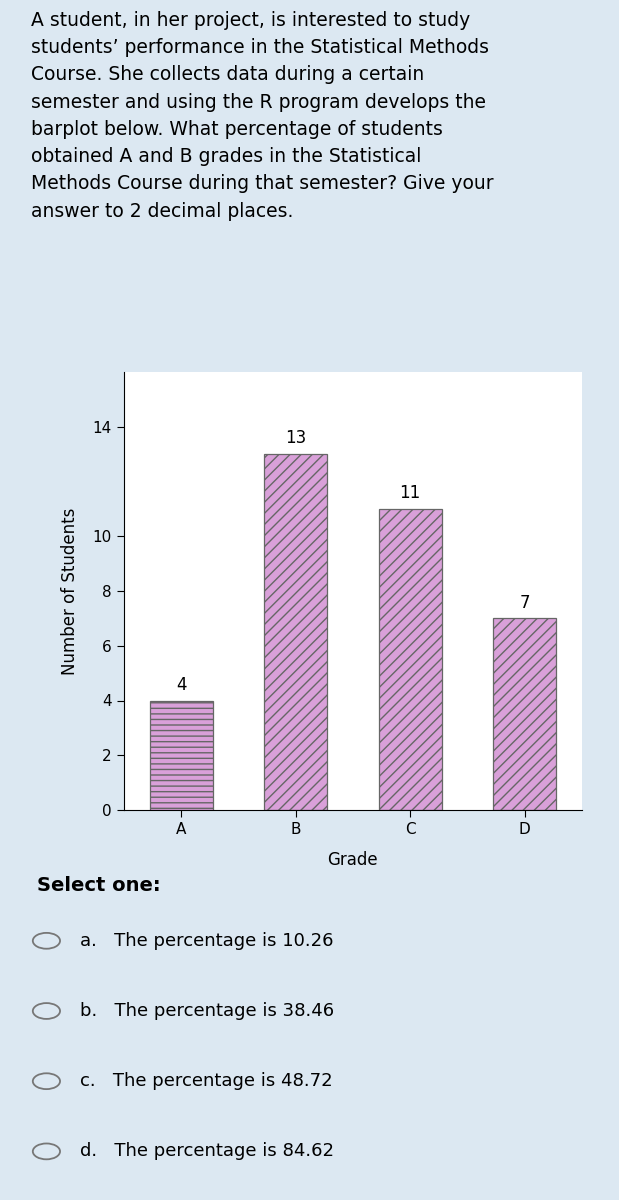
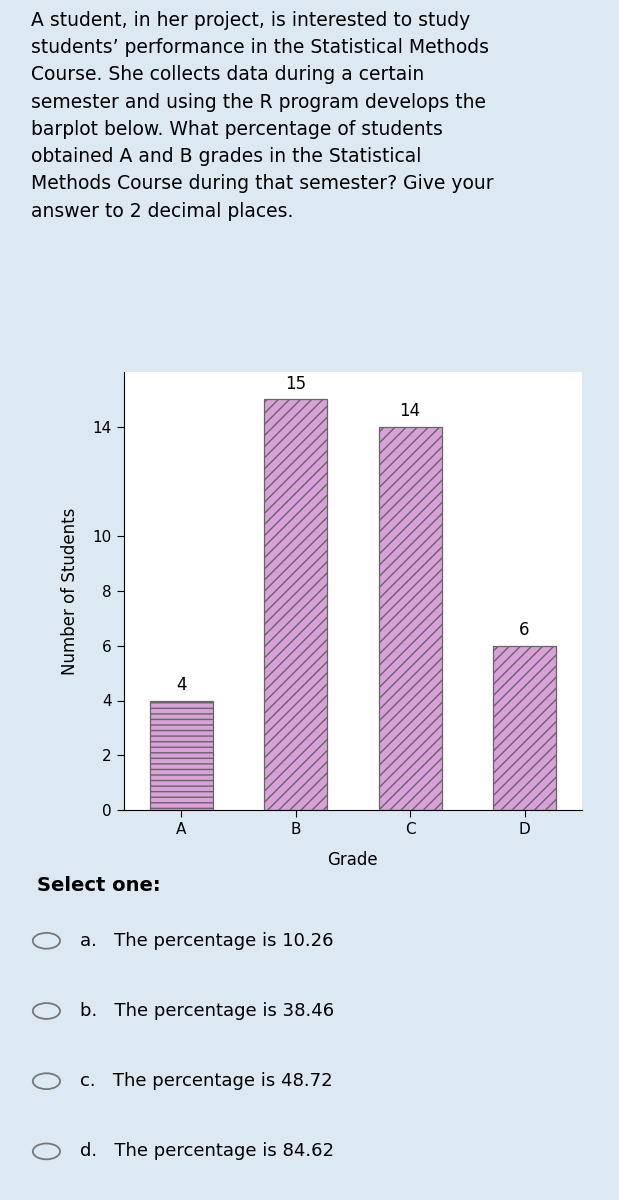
B: 13 -> 15
C: 11 -> 14
D: 7 -> 6
